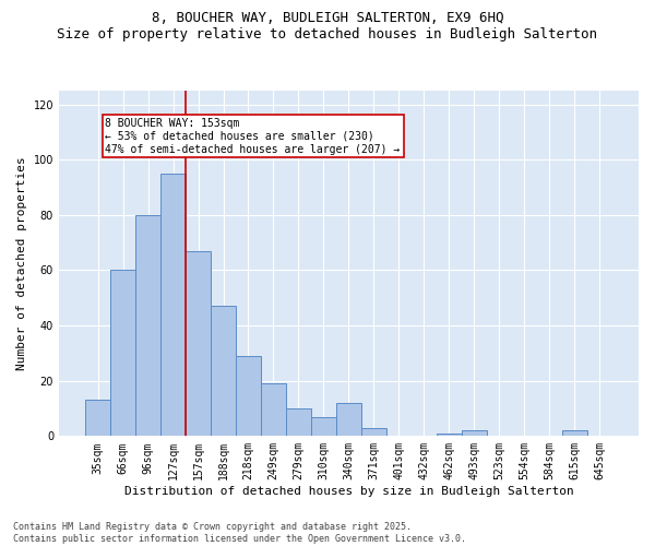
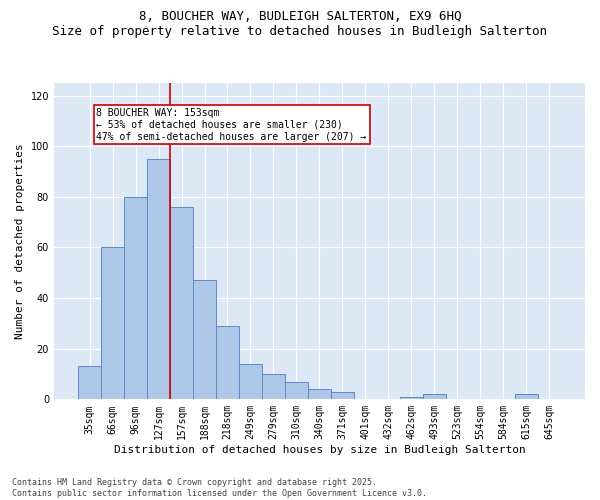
157sqm: 67 -> 76
249sqm: 19 -> 14
340sqm: 12 -> 4
